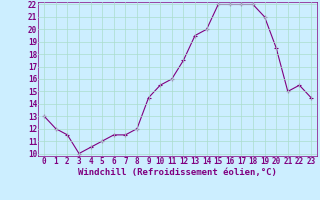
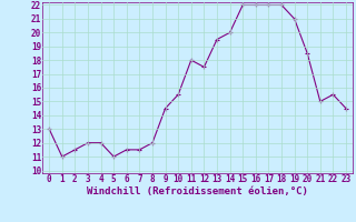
1: 12.0 -> 11.0
3: 10.0 -> 12.0
4: 10.5 -> 12.0
11: 16.0 -> 18.0
